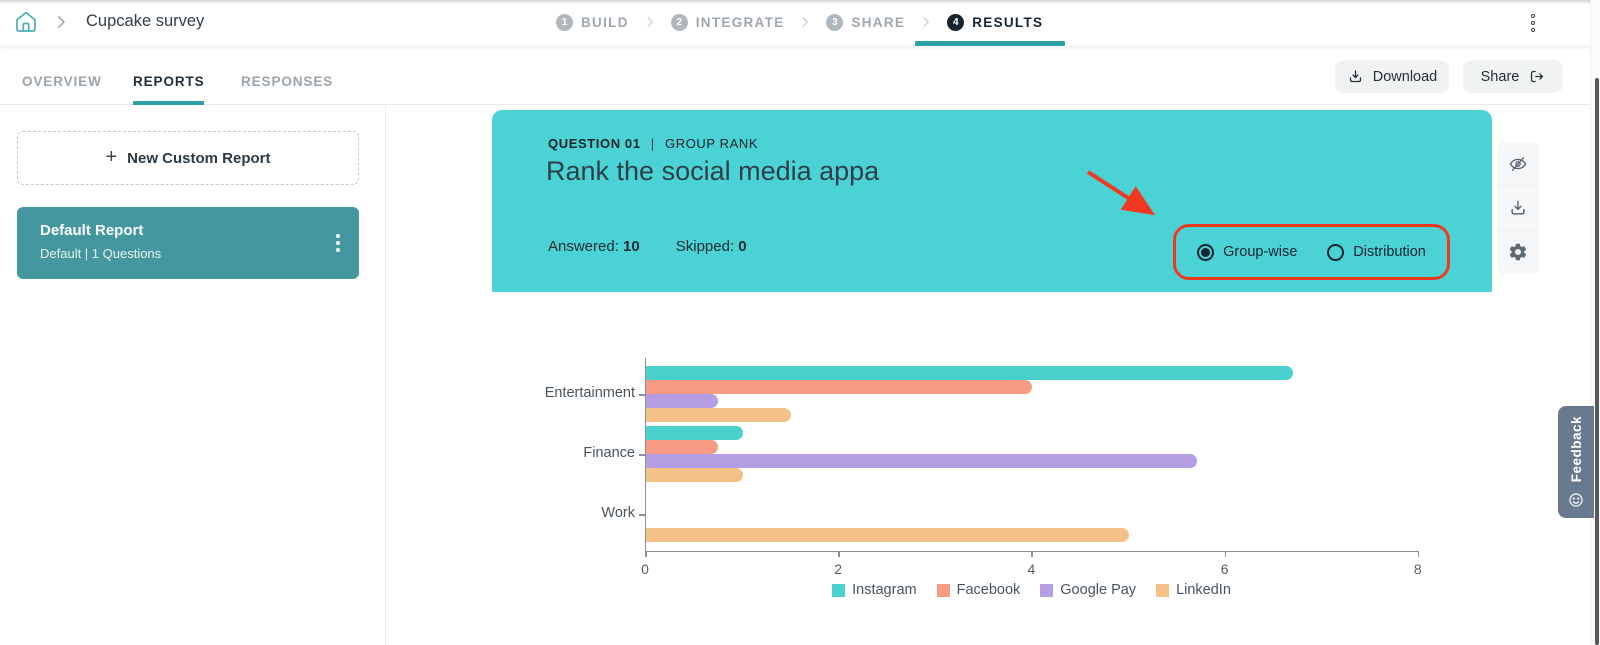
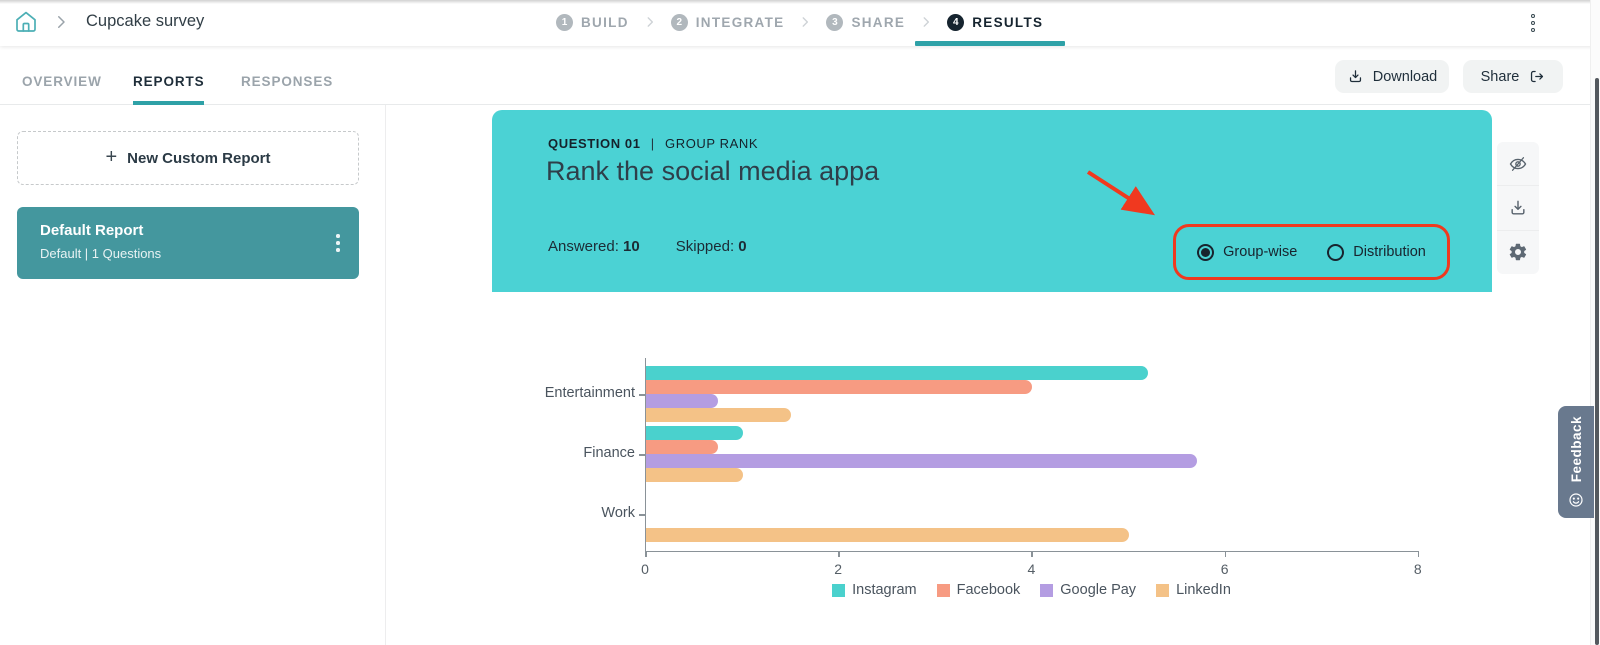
Instagram/Entertainment: 6.7 -> 5.2
